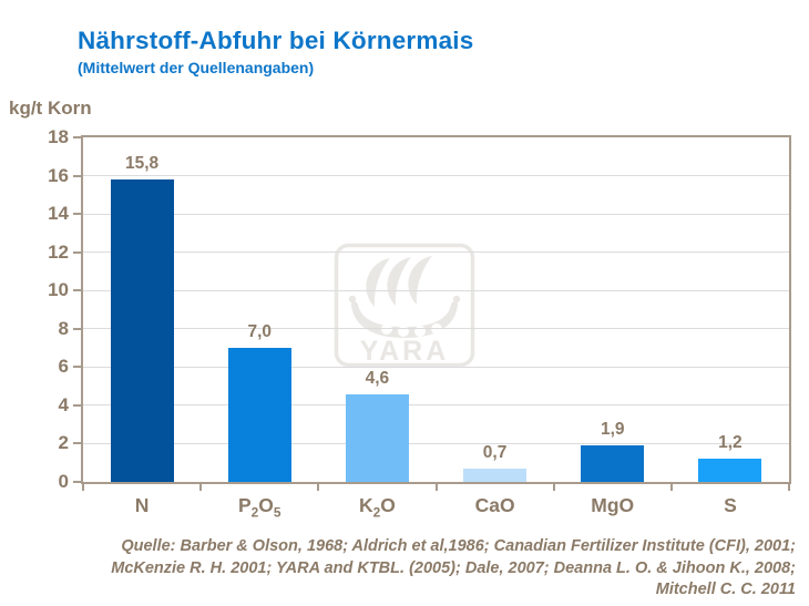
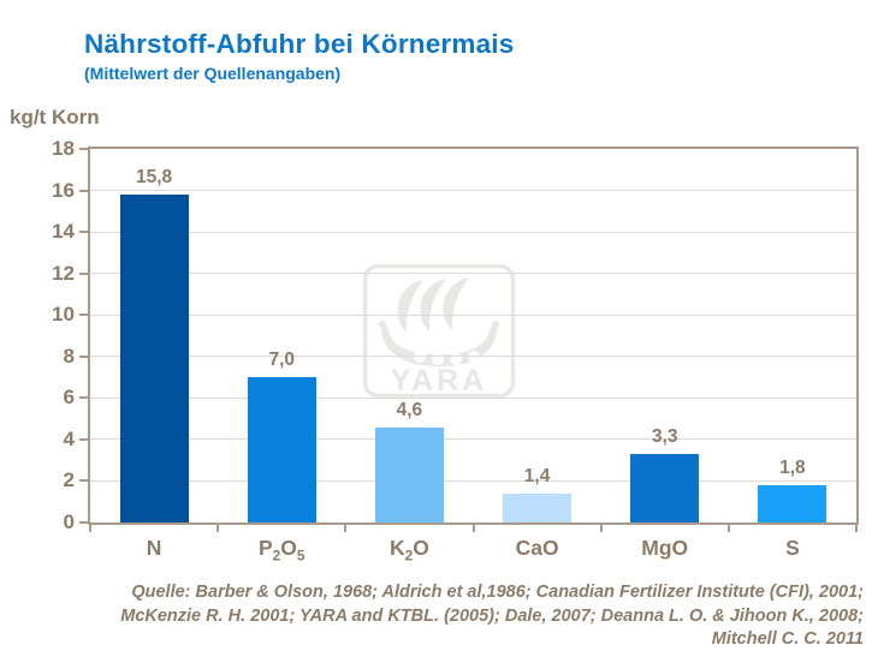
CaO: 0,7 -> 1,4
MgO: 1,9 -> 3,3
S: 1,2 -> 1,8
